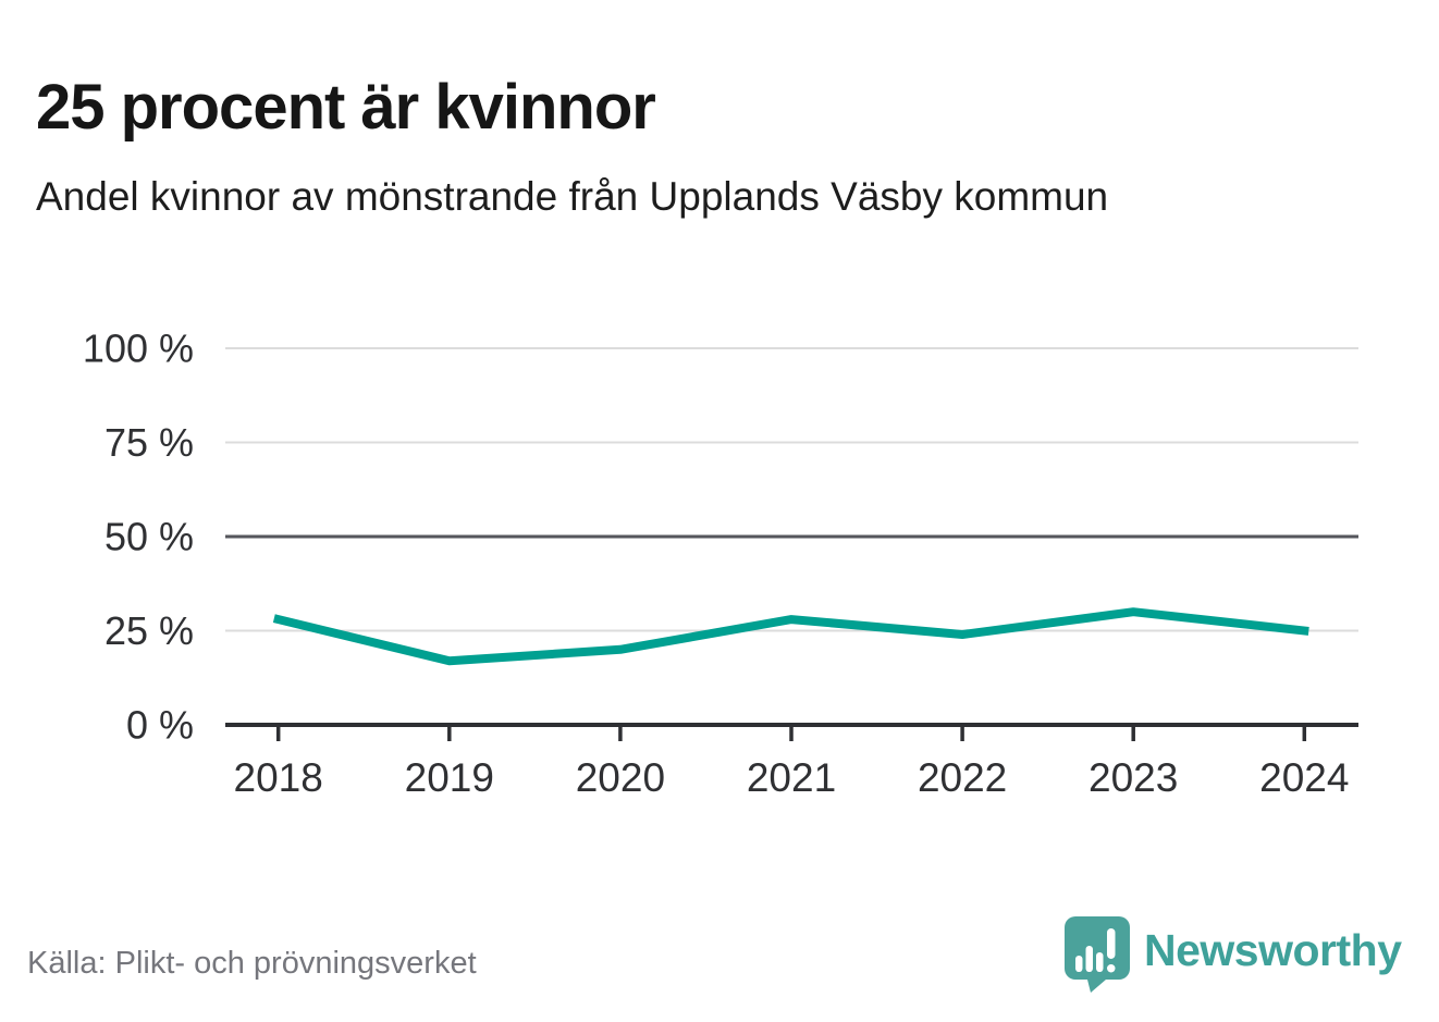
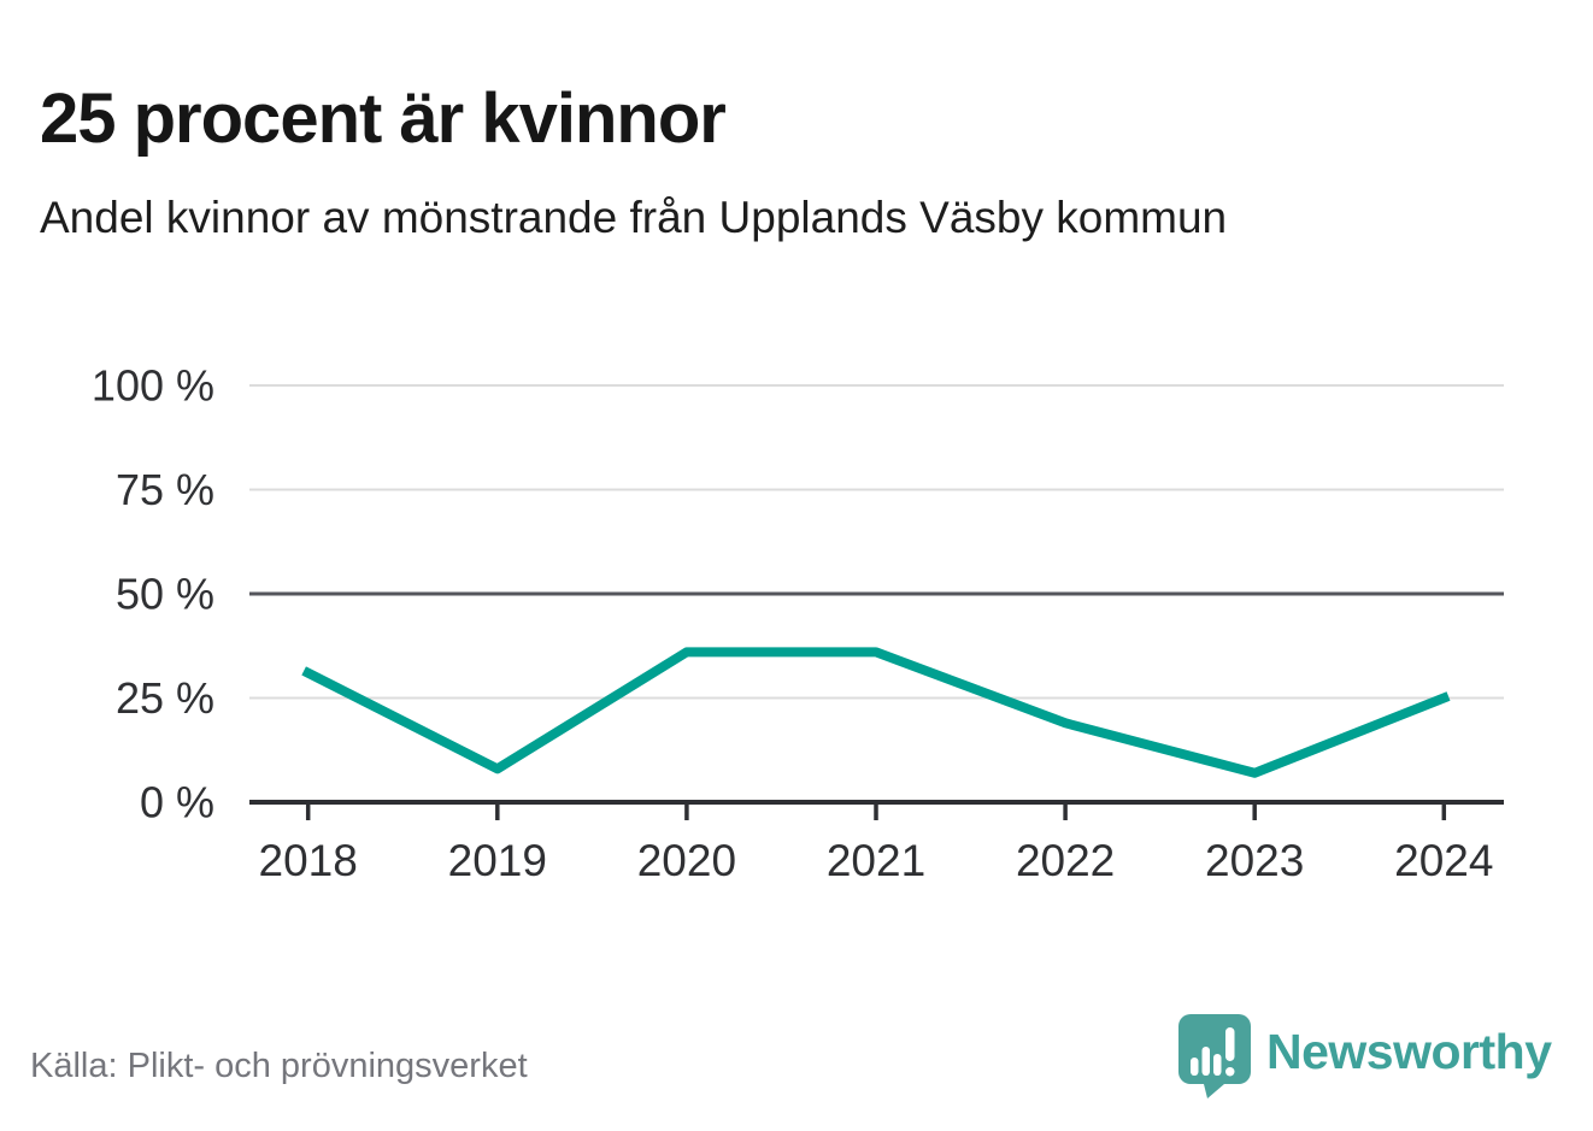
2018: 28% -> 31%
2019: 17% -> 8%
2020: 20% -> 36%
2021: 28% -> 36%
2022: 24% -> 19%
2023: 30% -> 7%
